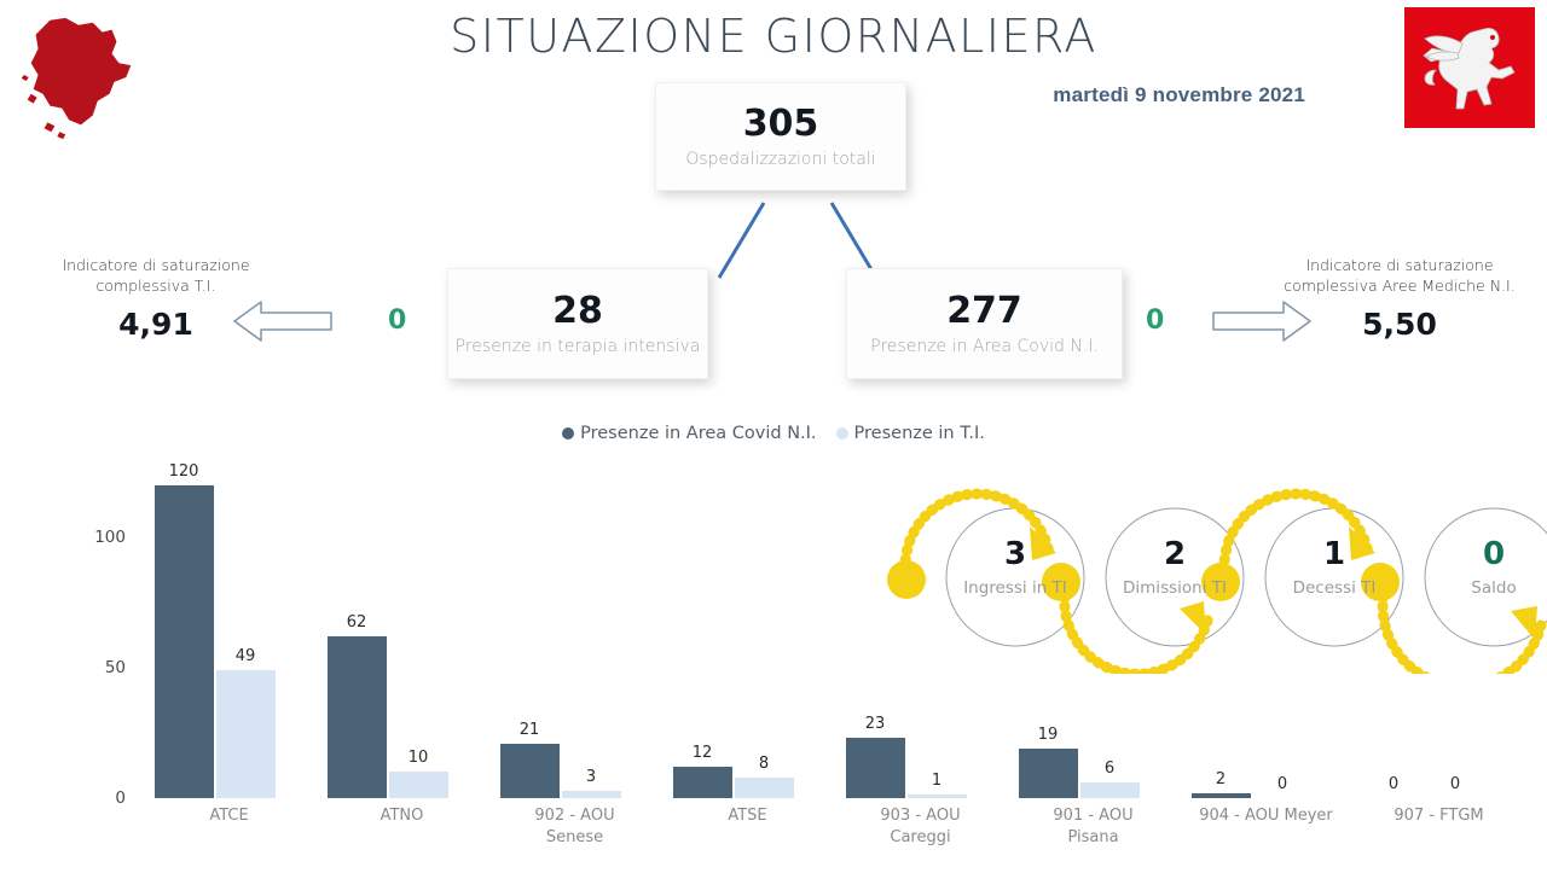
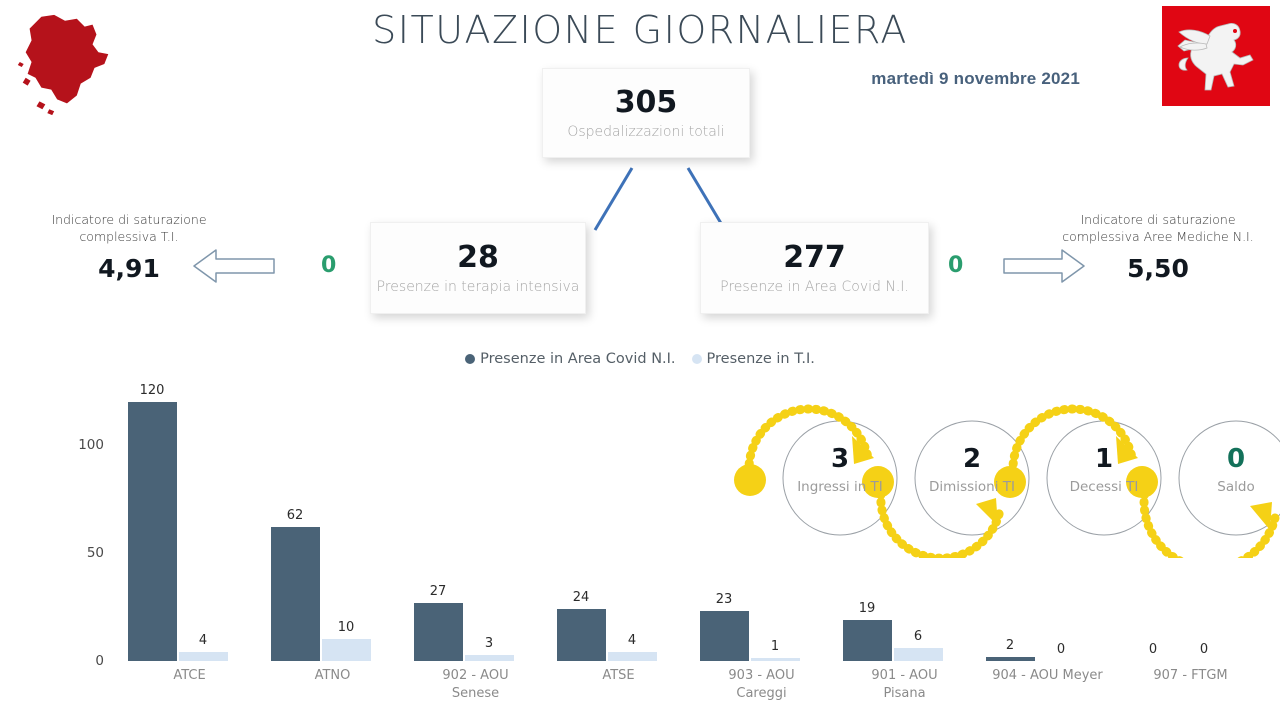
Presenze in T.I./ATCE: 49 -> 4
Presenze in Area Covid N.I./902 - AOU Senese: 21 -> 27
Presenze in Area Covid N.I./ATSE: 12 -> 24
Presenze in T.I./ATSE: 8 -> 4
